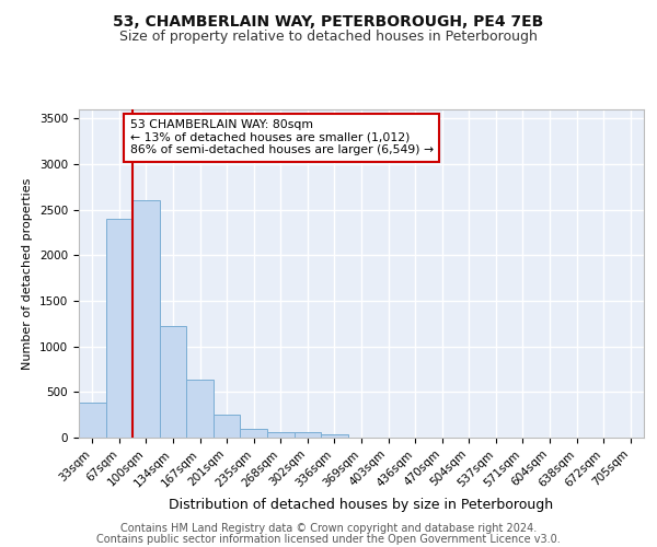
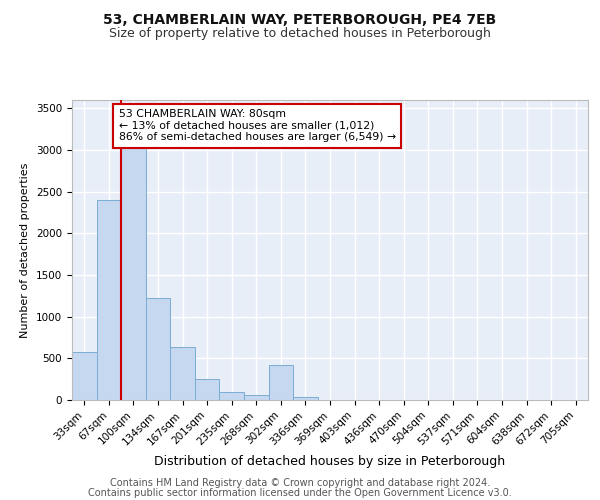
33sqm: 390 -> 580
100sqm: 2600 -> 3060
302sqm: 60 -> 420
